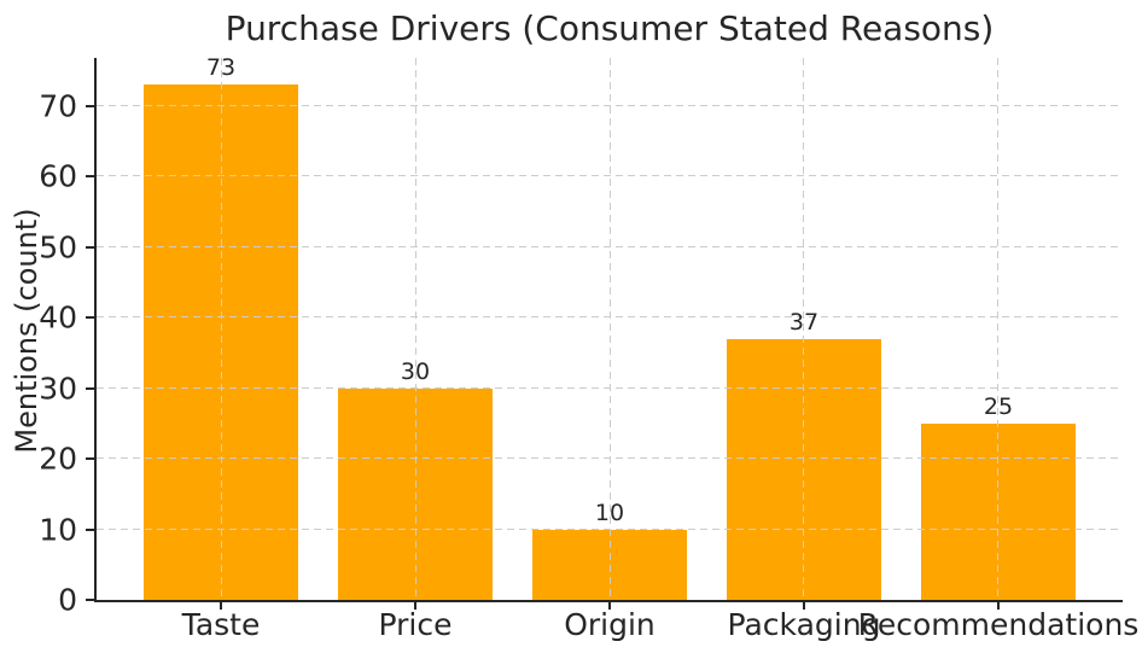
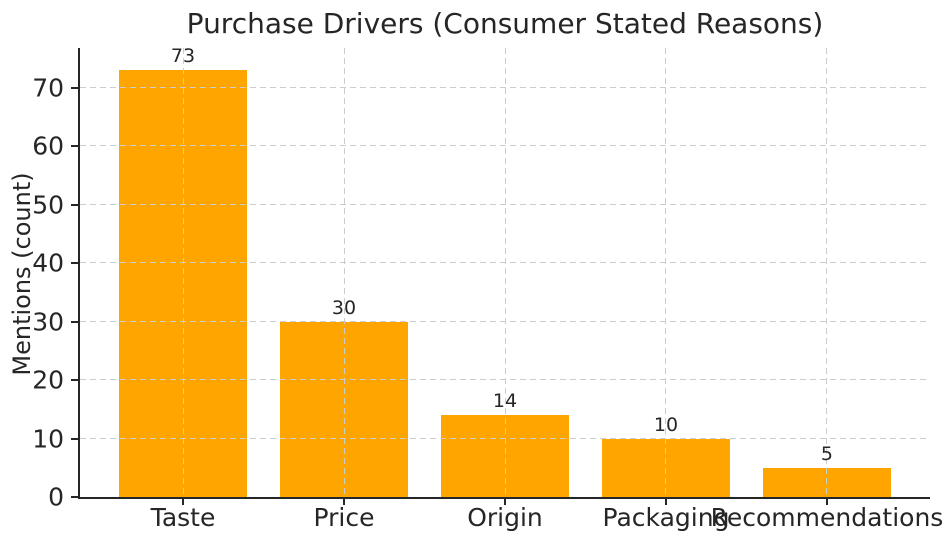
Origin: 10 -> 14
Packaging: 37 -> 10
Recommendations: 25 -> 5
